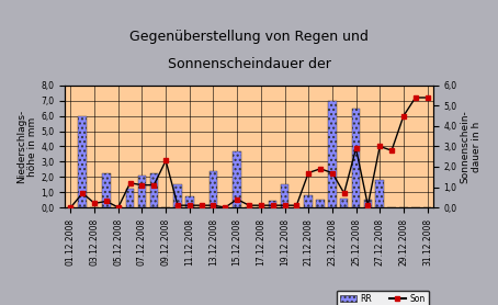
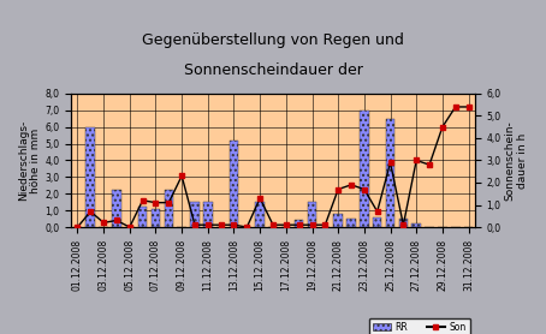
RR/07.12.2008: 2,1 -> 1,1
RR/11.12.2008: 0,7 -> 1,5
RR/13.12.2008: 2,4 -> 5,2
RR/15.12.2008: 3,7 -> 1,5
Son/15.12.2008: 0,4 -> 1,3
RR/27.12.2008: 1,8 -> 0,2
